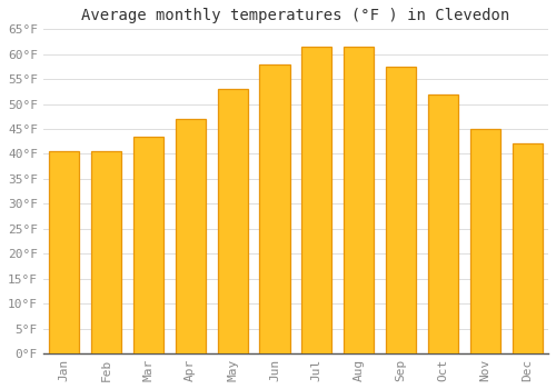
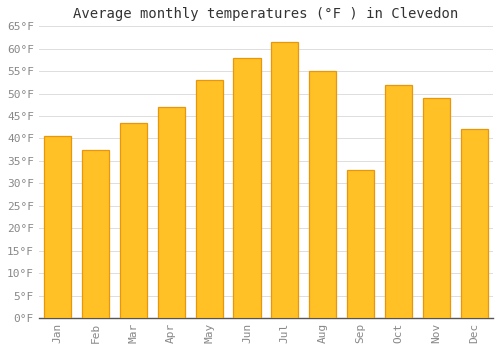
Feb: 40.5°F -> 37.5°F
Aug: 61.5°F -> 55.0°F
Sep: 57.5°F -> 33.0°F
Nov: 45.0°F -> 49.0°F
